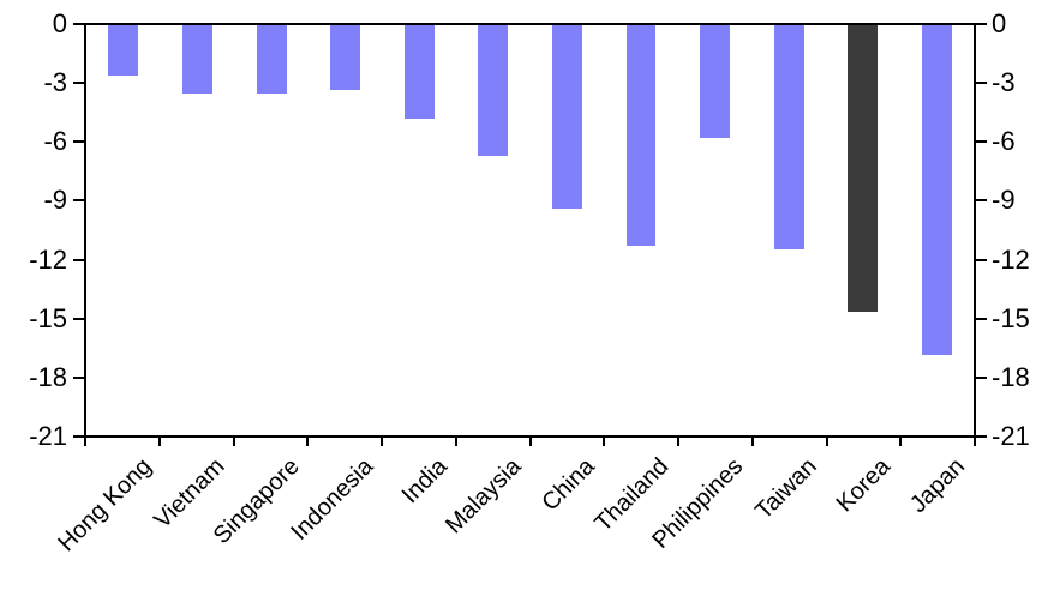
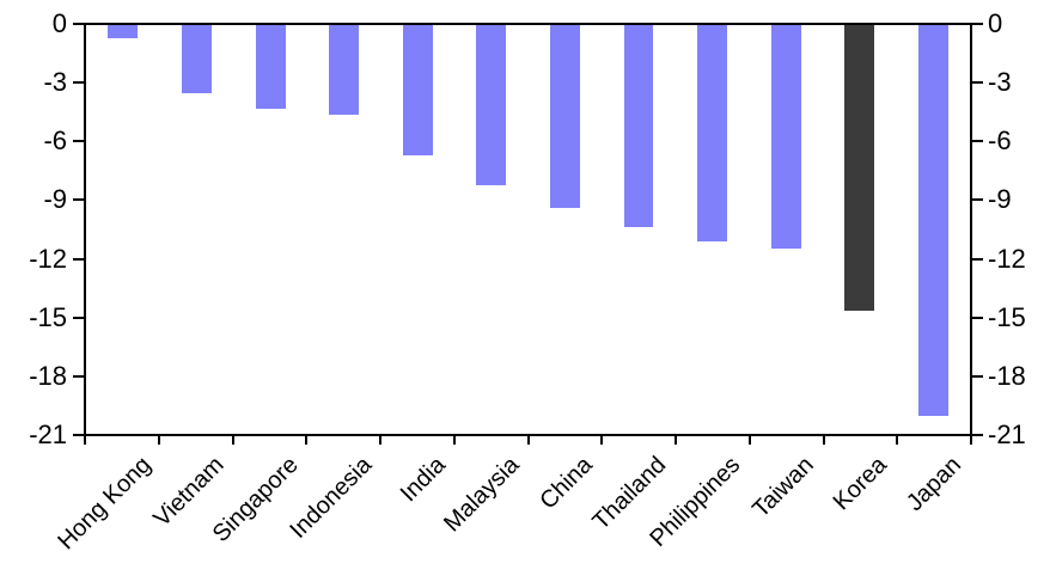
Hong Kong: -2.6 -> -0.7
Singapore: -3.5 -> -4.3
Indonesia: -3.3 -> -4.6
India: -4.8 -> -6.7
Malaysia: -6.7 -> -8.2
Thailand: -11.3 -> -10.4
Philippines: -5.8 -> -11.1
Japan: -16.9 -> -20.1
